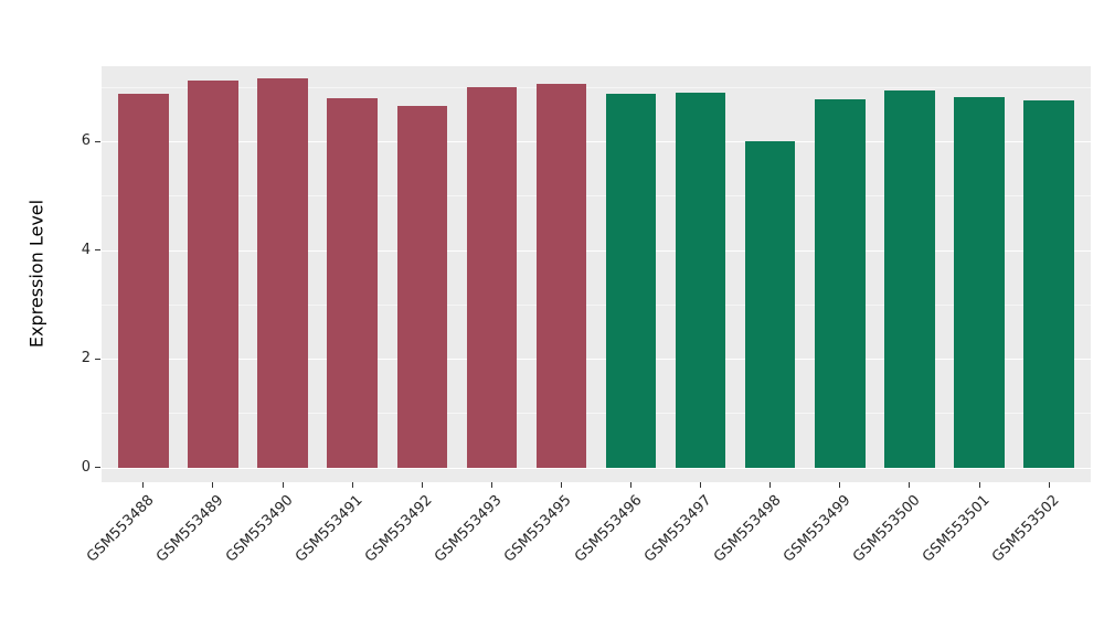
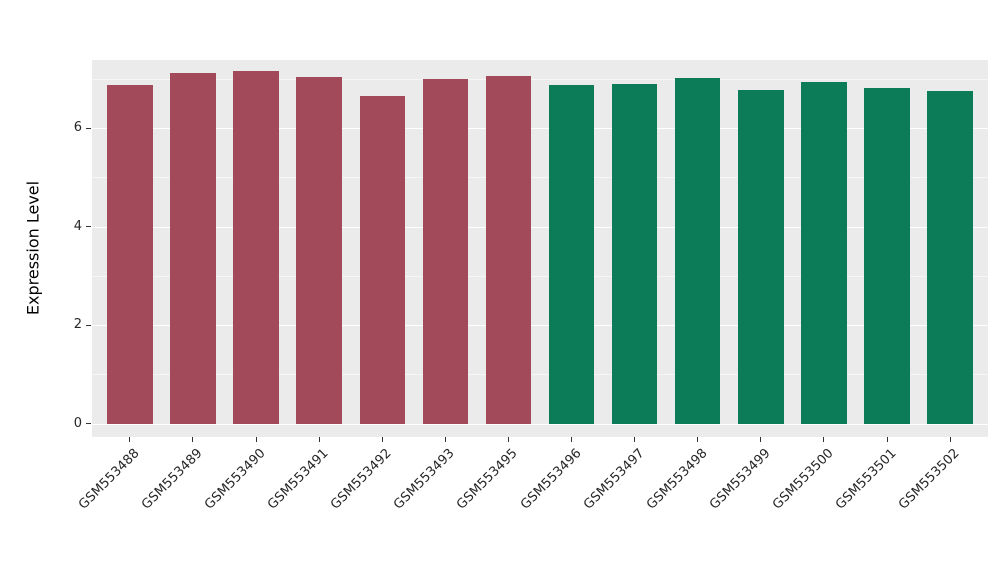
GSM553491: 6.8 -> 7.0
GSM553498: 6.0 -> 7.0
